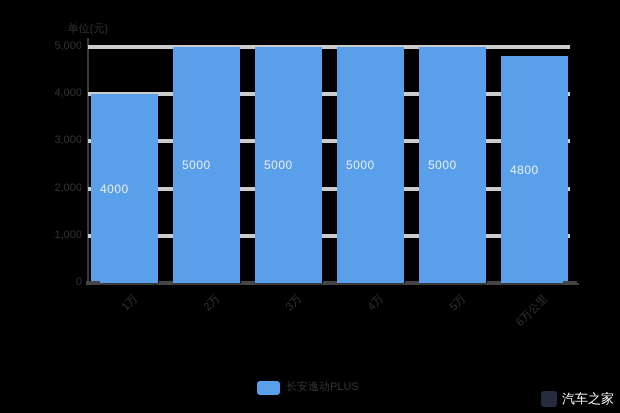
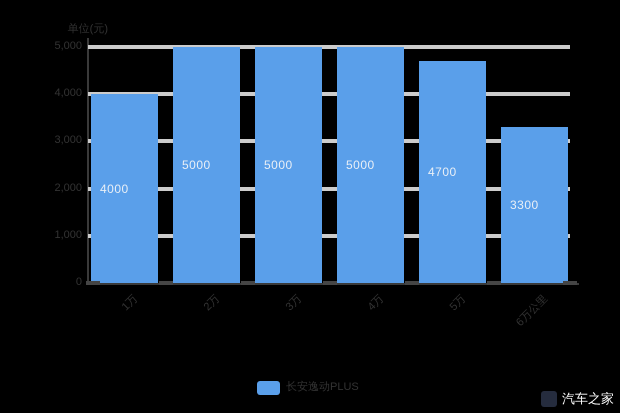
5万: 5000 -> 4700
6万公里: 4800 -> 3300
